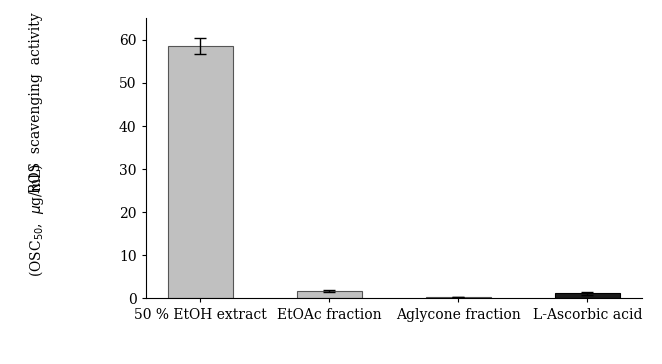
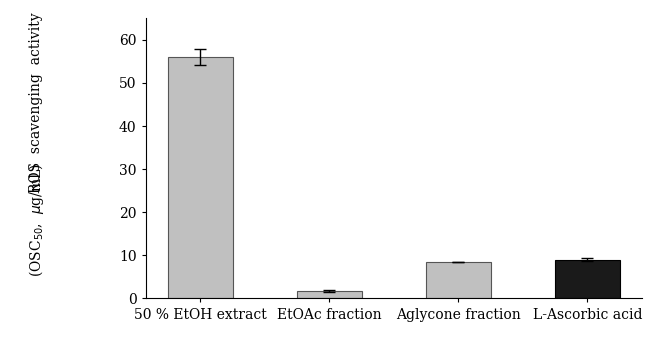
50 % EtOH extract: 58.5 -> 56.0
Aglycone fraction: 0.3 -> 8.5
L-Ascorbic acid: 1.2 -> 9.0
